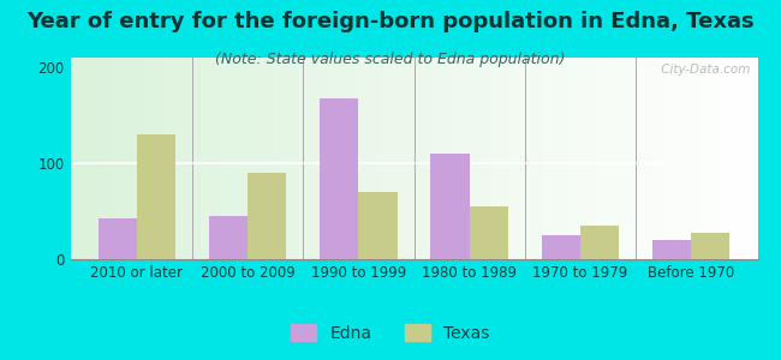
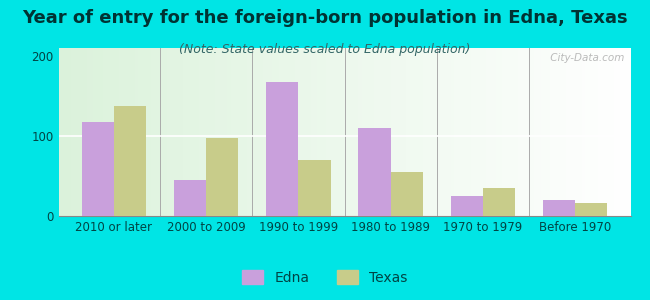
Edna/2010 or later: 43 -> 118
Texas/2010 or later: 130 -> 138
Texas/2000 to 2009: 90 -> 98
Texas/Before 1970: 28 -> 16
